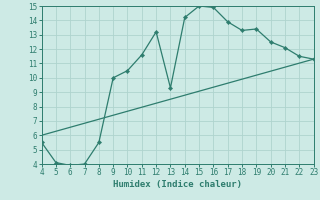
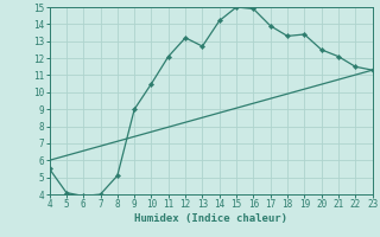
8: 5.5 -> 5.1
9: 10.0 -> 9.0
11: 11.6 -> 12.1
13: 9.3 -> 12.7
